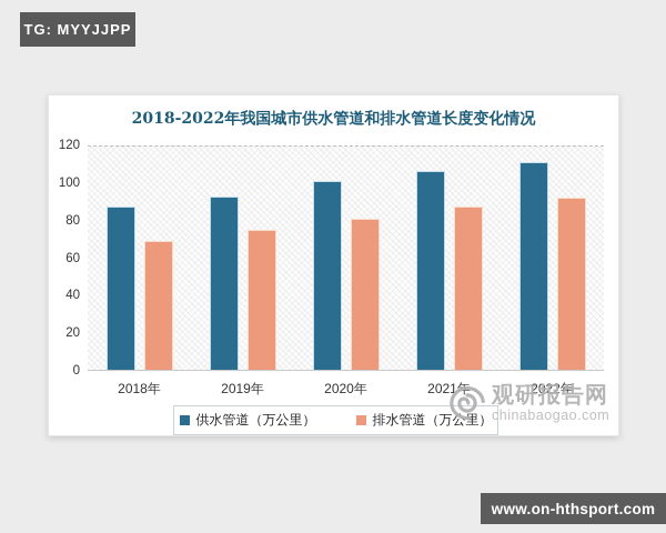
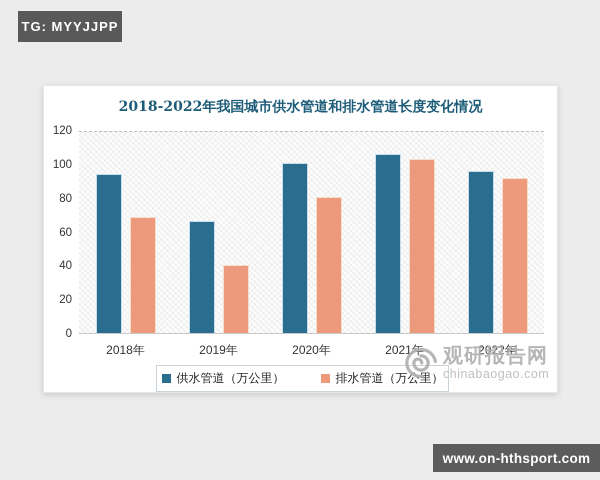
供水管道（万公里）/2018年: 87 -> 94
供水管道（万公里）/2019年: 92 -> 66
排水管道（万公里）/2019年: 74 -> 40
排水管道（万公里）/2021年: 87 -> 103
供水管道（万公里）/2022年: 110 -> 96
